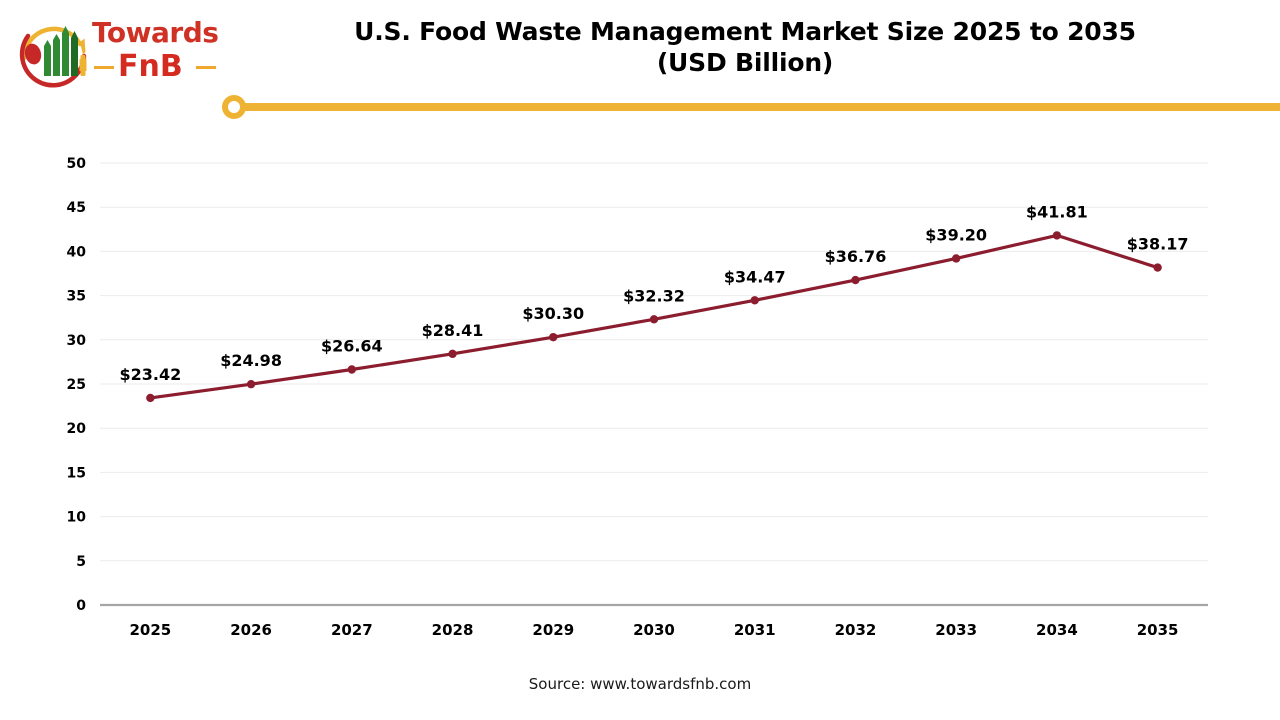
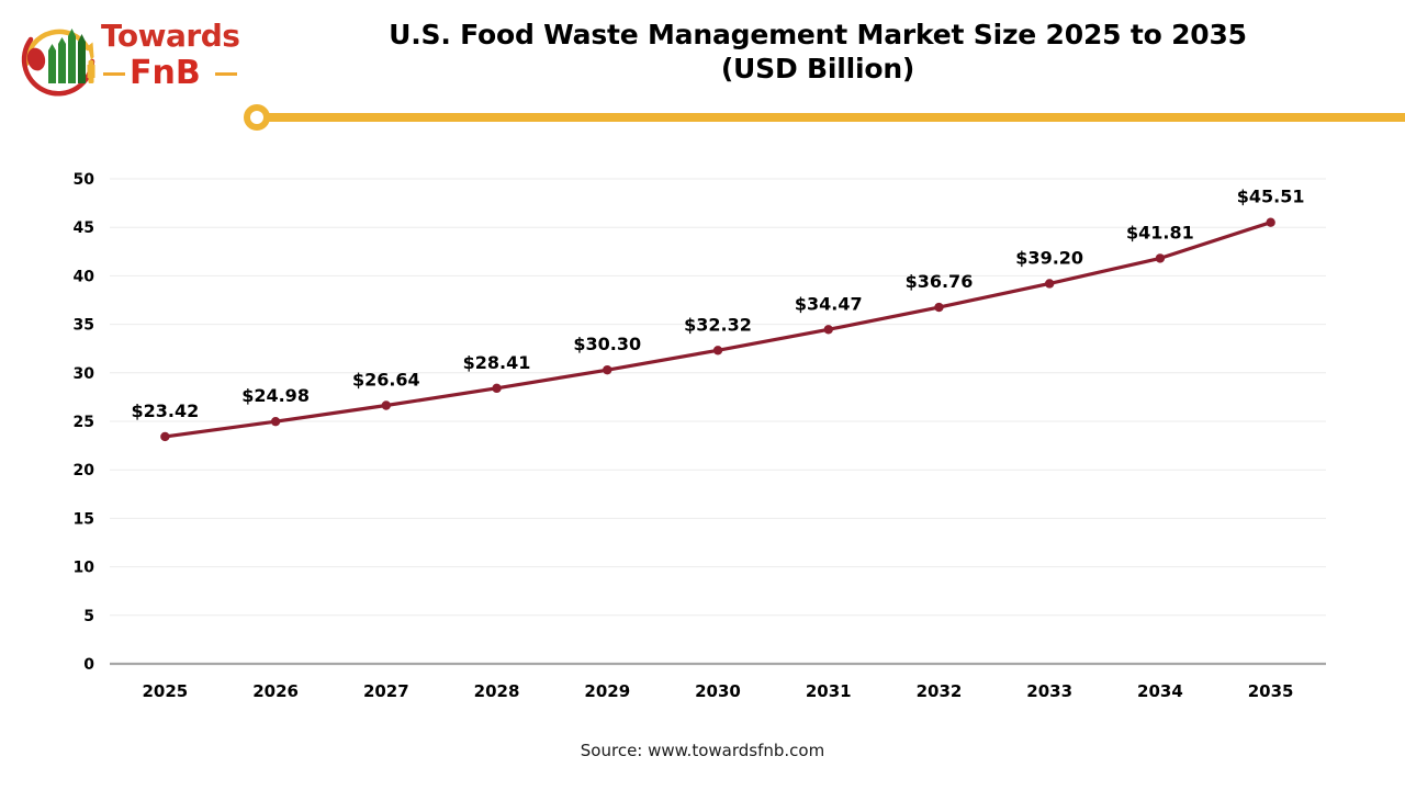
2035: $38.17 -> $45.51
